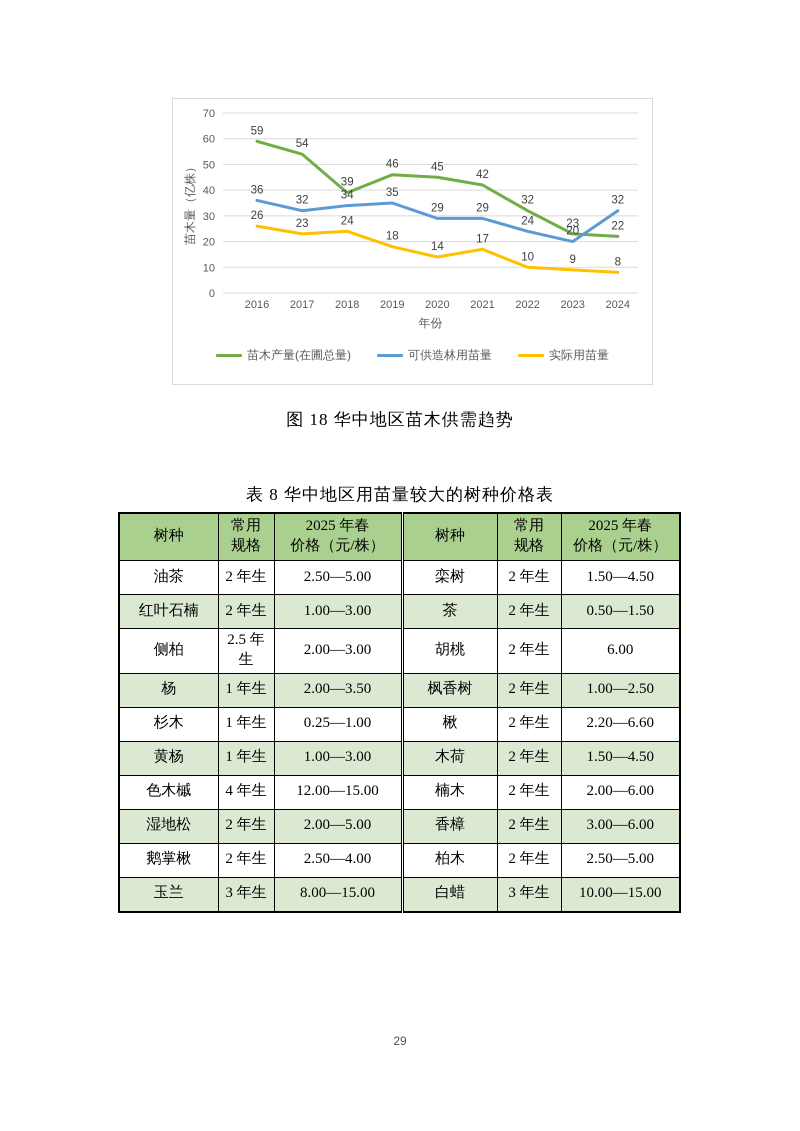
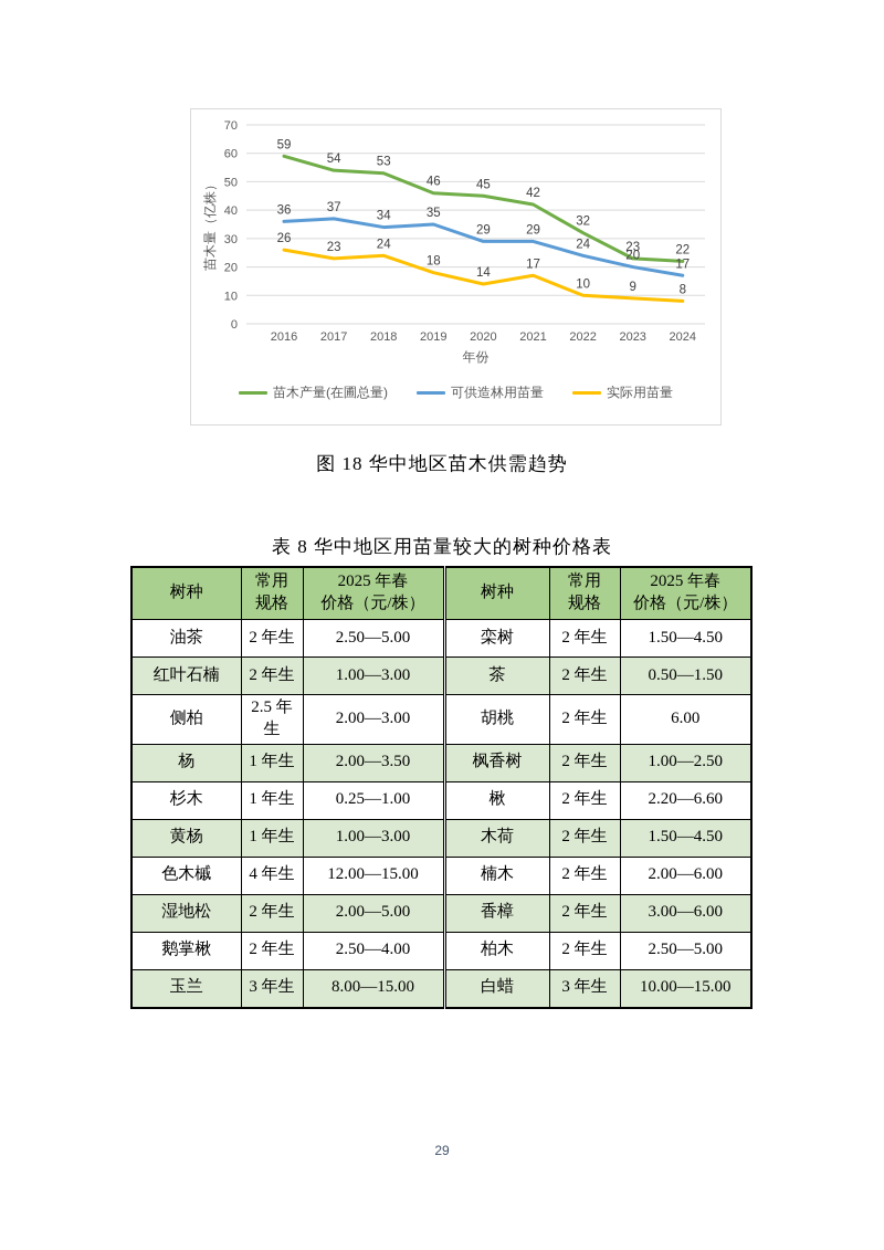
可供造林用苗量/2017: 32 -> 37
苗木产量(在圃总量)/2018: 39 -> 53
可供造林用苗量/2024: 32 -> 17
